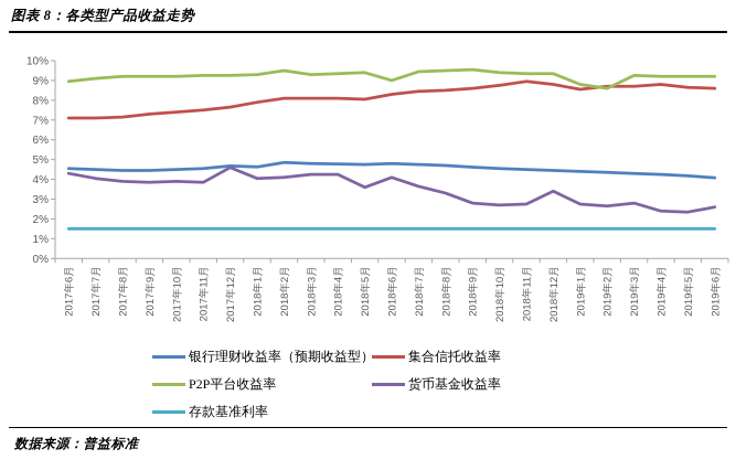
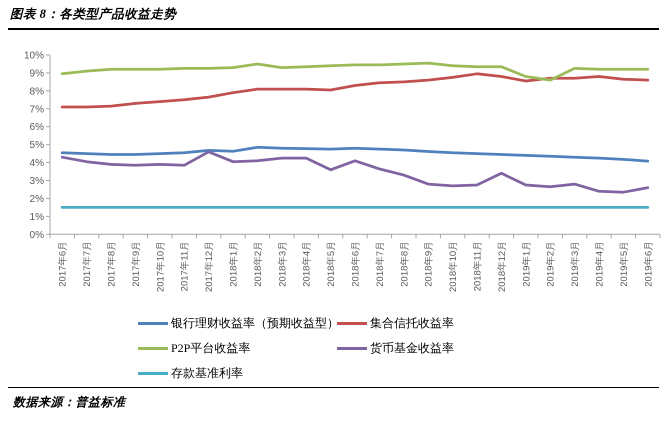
P2P平台收益率/2018年6月: 9.0% -> 9.4%
